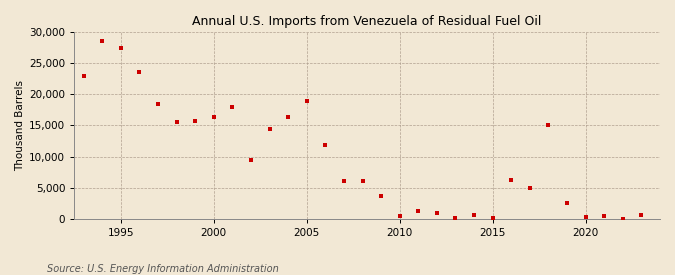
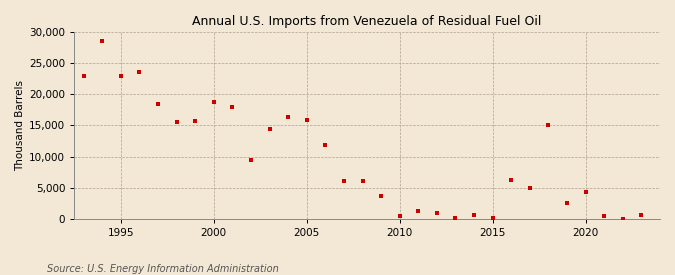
1995: 27,500 -> 23,000
2000: 16,300 -> 18,800
2005: 19,000 -> 15,800
2020: 300 -> 4,400
